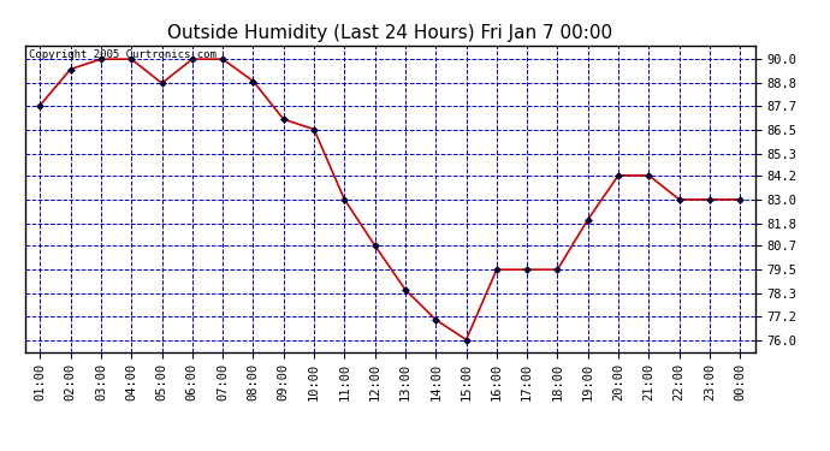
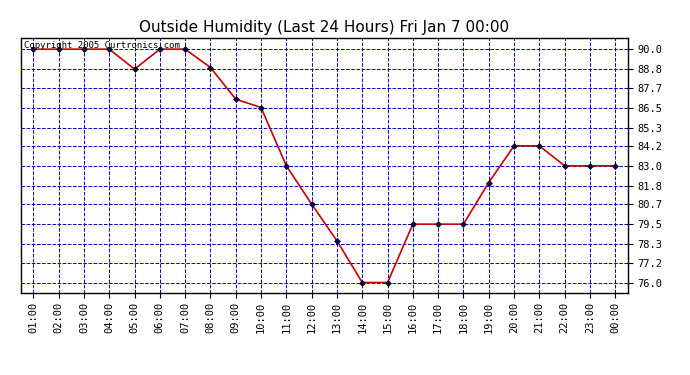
01:00: 87.7 -> 90.0
02:00: 89.5 -> 90.0
14:00: 77.0 -> 76.0
